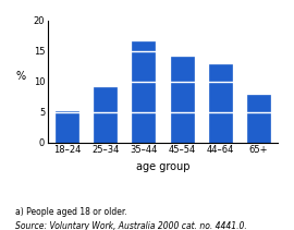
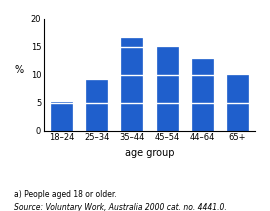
45–54: 14.0 -> 15.0
65+: 7.8 -> 10.0
